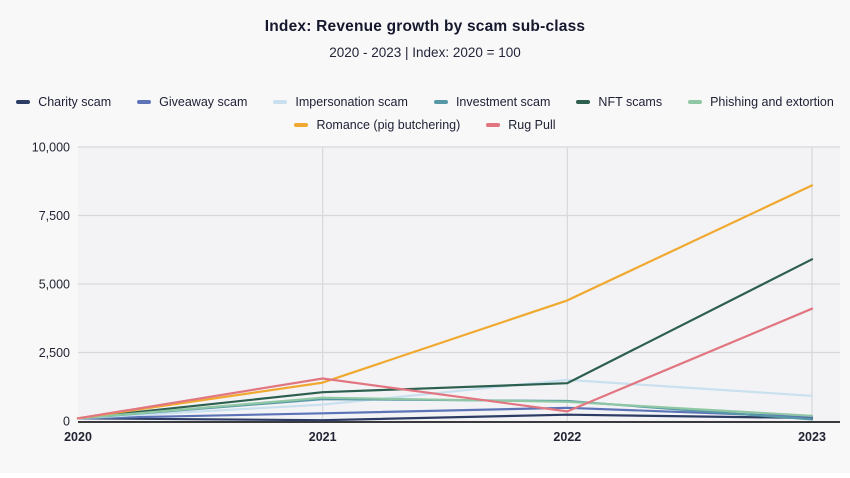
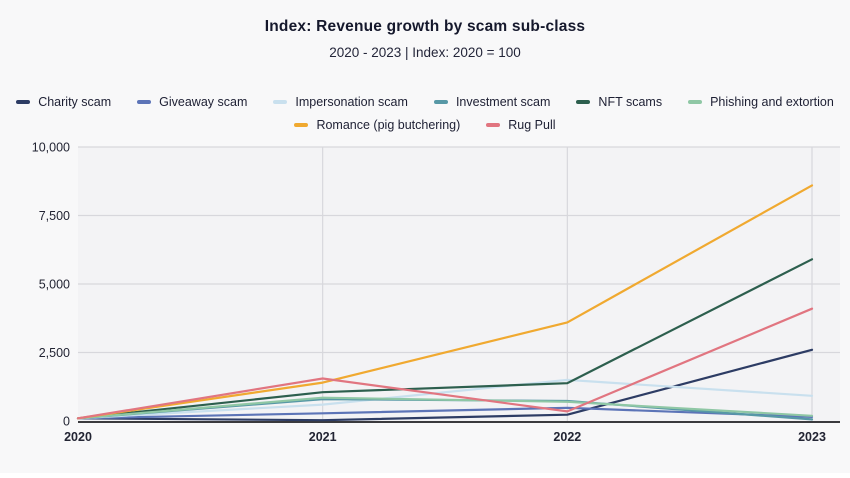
Romance (pig butchering)/2022: 4400 -> 3600
Charity scam/2023: 100 -> 2600
